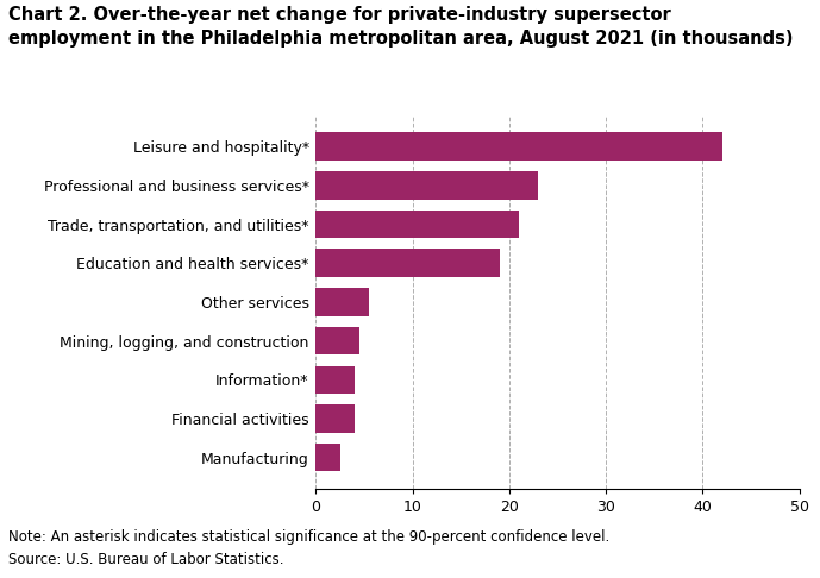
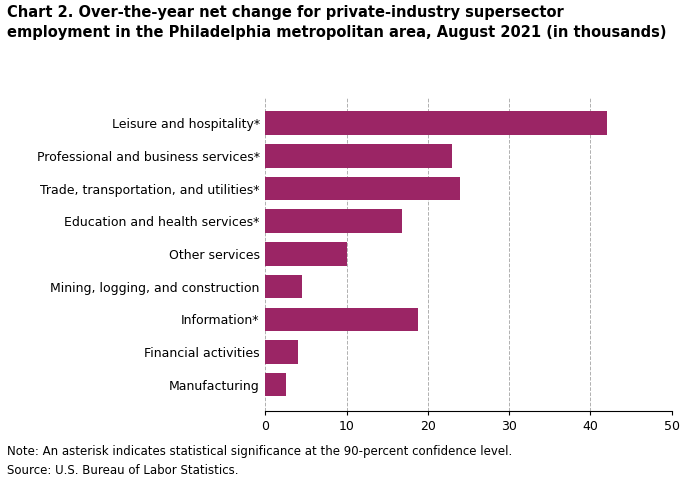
Trade, transportation, and utilities*: 21.0 -> 24.0
Education and health services*: 19.0 -> 16.8
Other services: 5.5 -> 10.0
Information*: 4.0 -> 18.8
